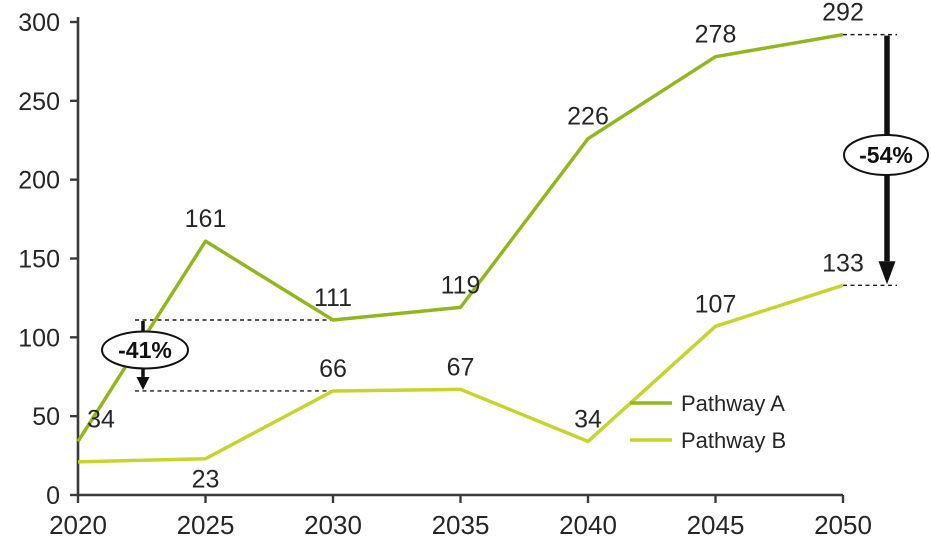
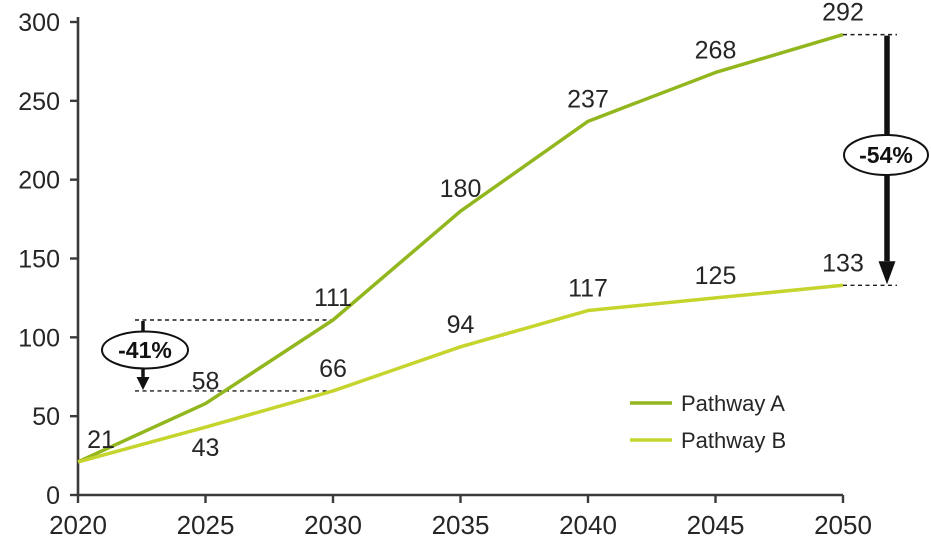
Pathway A/2020: 34 -> 21
Pathway A/2025: 161 -> 58
Pathway B/2025: 23 -> 43
Pathway A/2035: 119 -> 180
Pathway B/2035: 67 -> 94
Pathway A/2040: 226 -> 237
Pathway B/2040: 34 -> 117
Pathway A/2045: 278 -> 268
Pathway B/2045: 107 -> 125
